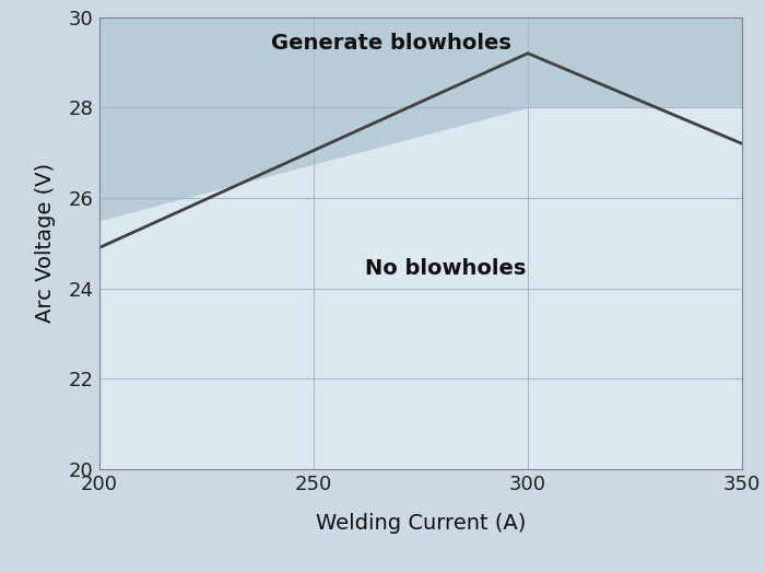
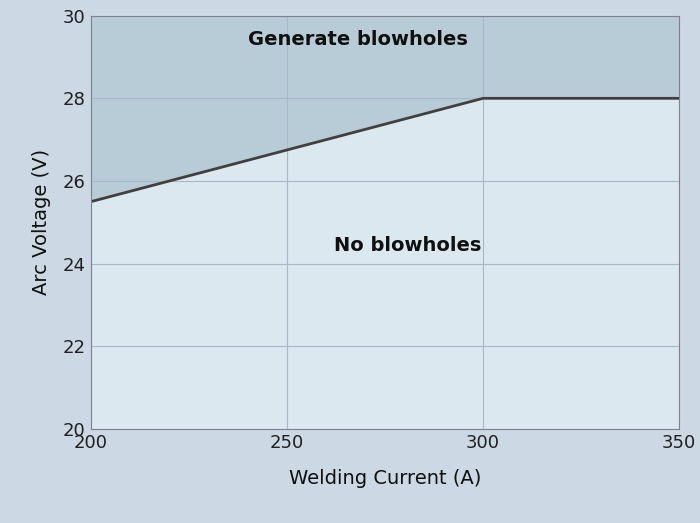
200: 24.9 -> 25.5
300: 29.2 -> 28.0
350: 27.2 -> 28.0
